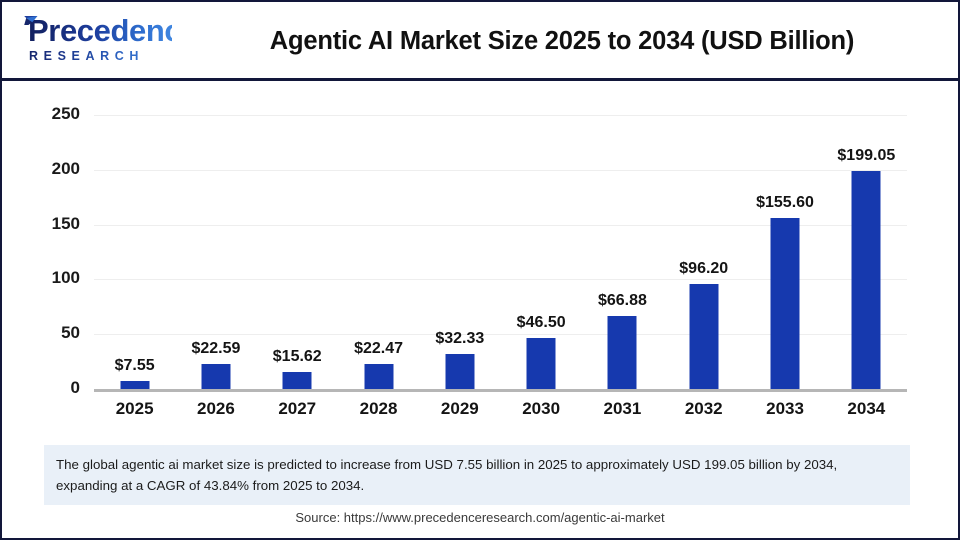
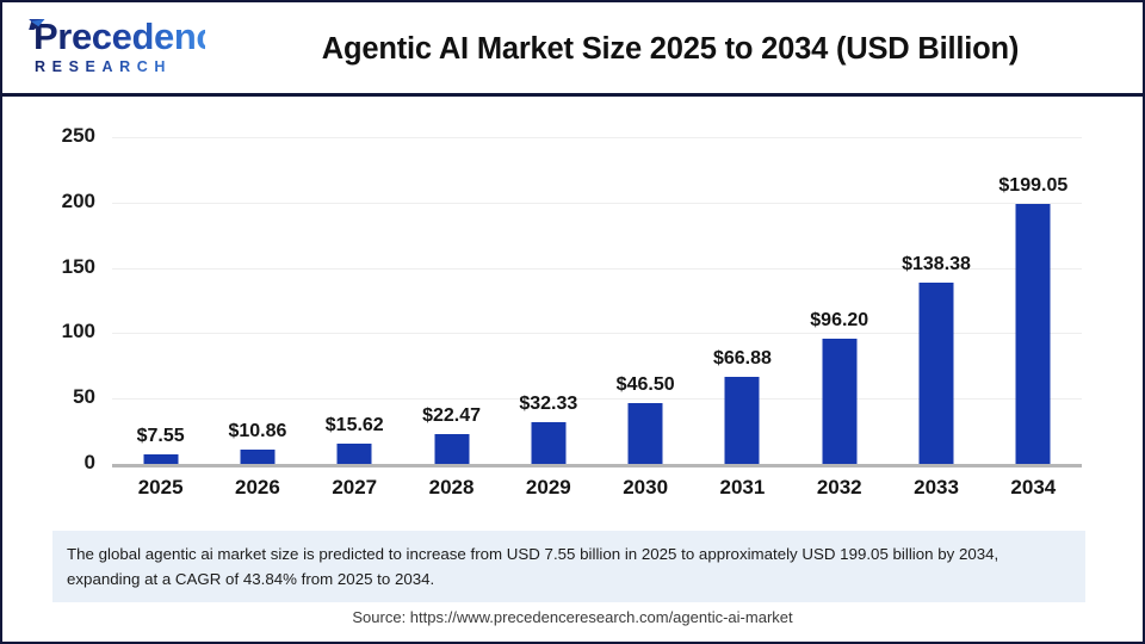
2026: $22.59 -> $10.86
2033: $155.60 -> $138.38
